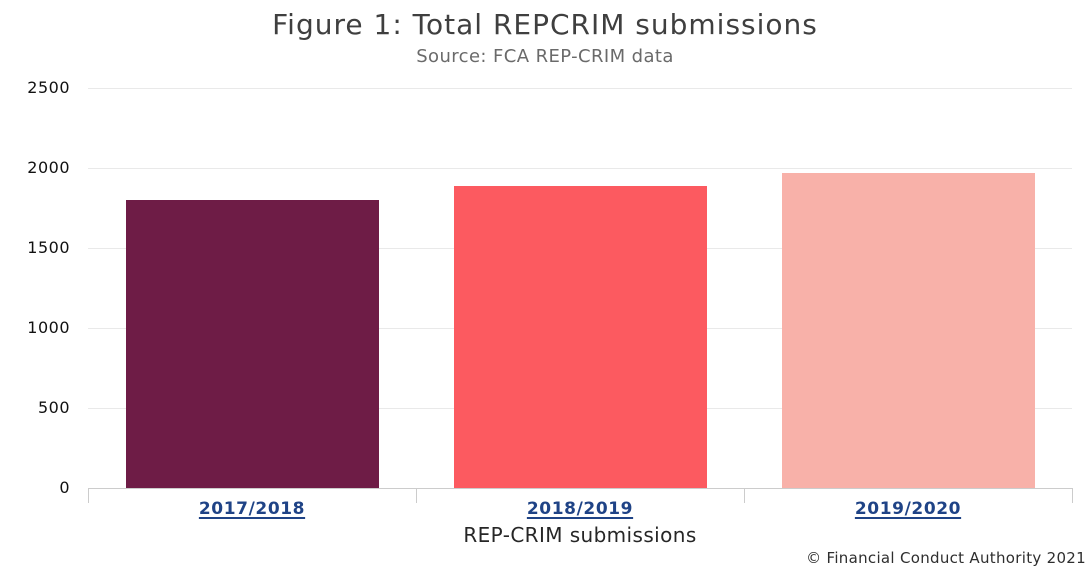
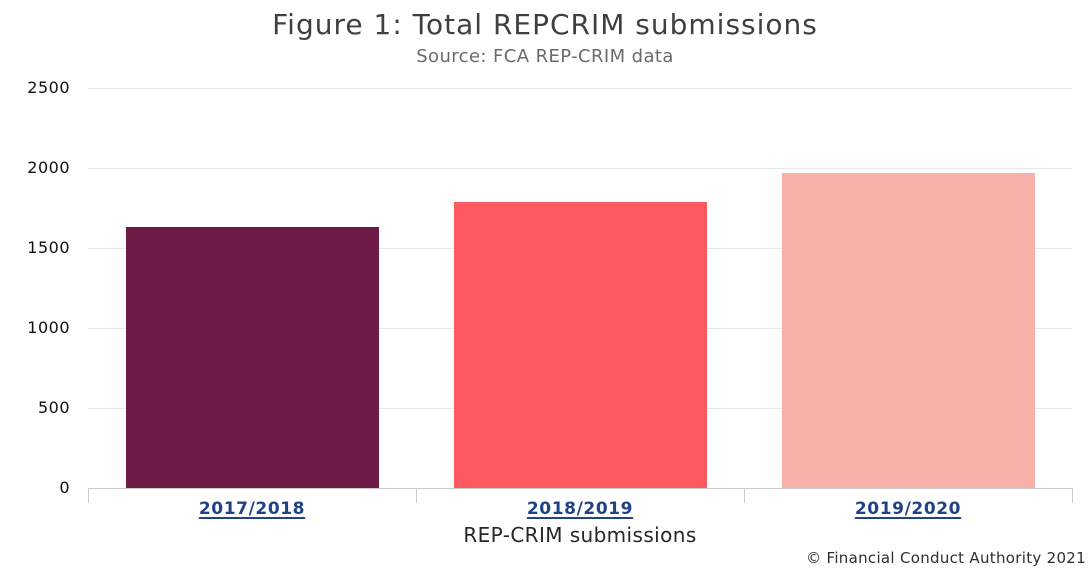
2017/2018: 1800 -> 1630
2018/2019: 1890 -> 1790
